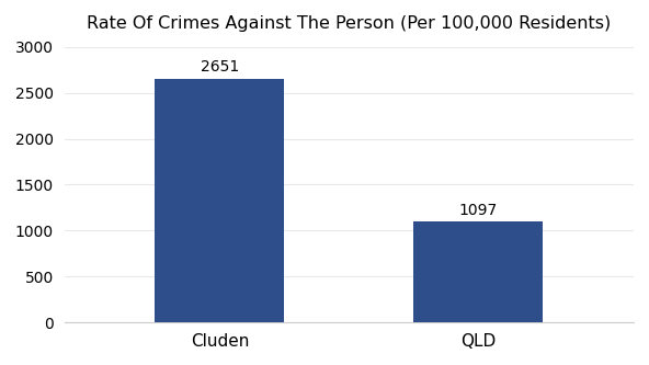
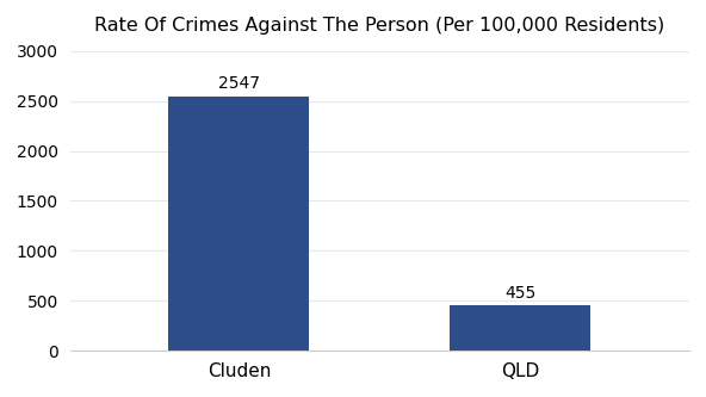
Cluden: 2651 -> 2547
QLD: 1097 -> 455
